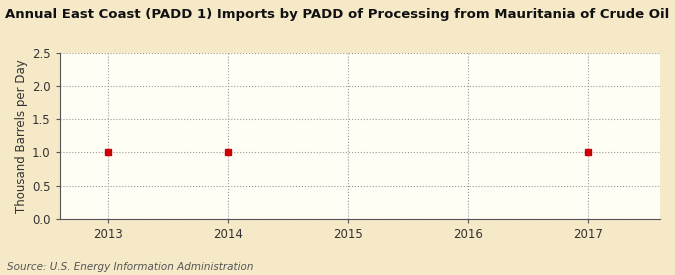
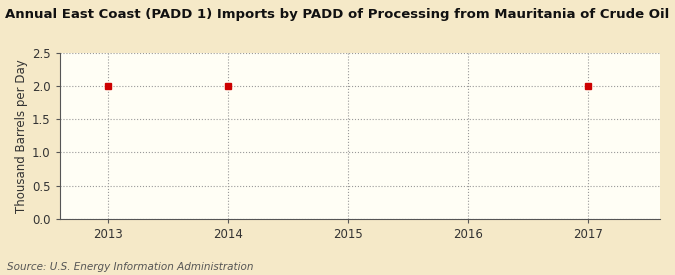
2013: 1 -> 2
2014: 1 -> 2
2017: 1 -> 2
